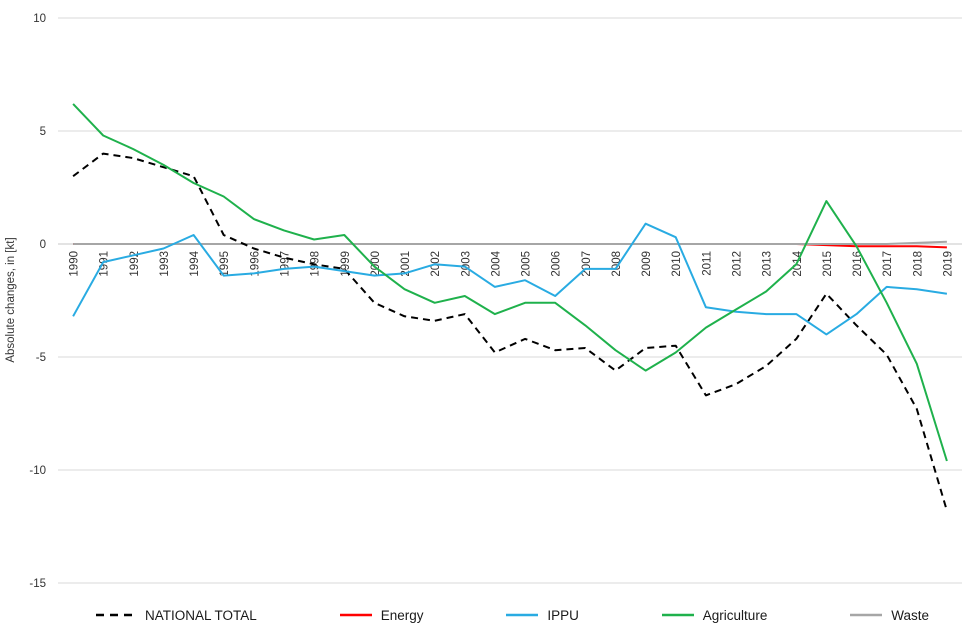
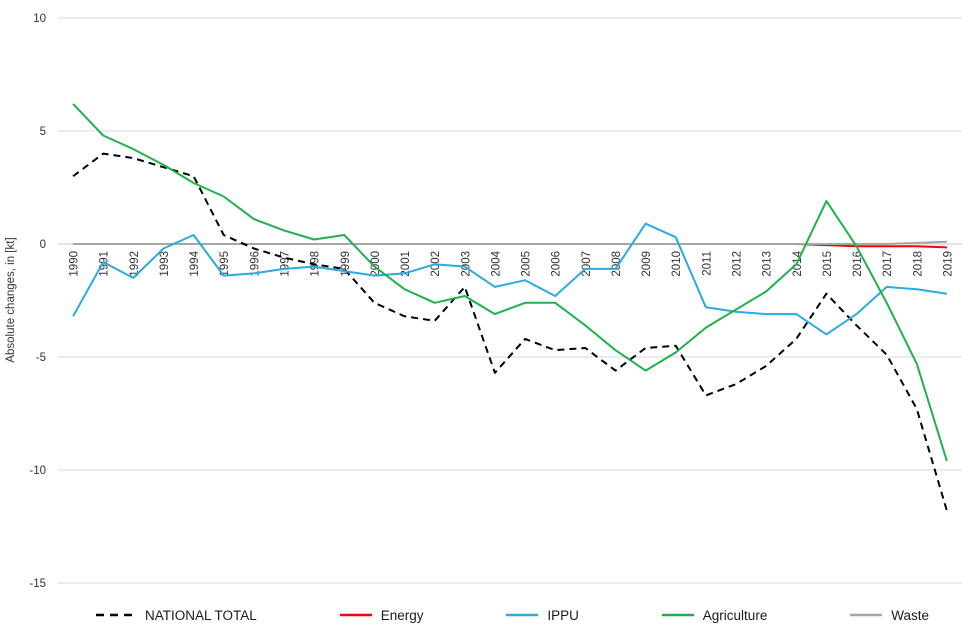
IPPU/1992: -0.5 -> -1.5
NATIONAL TOTAL/2003: -3.1 -> -1.9
NATIONAL TOTAL/2004: -4.8 -> -5.7
